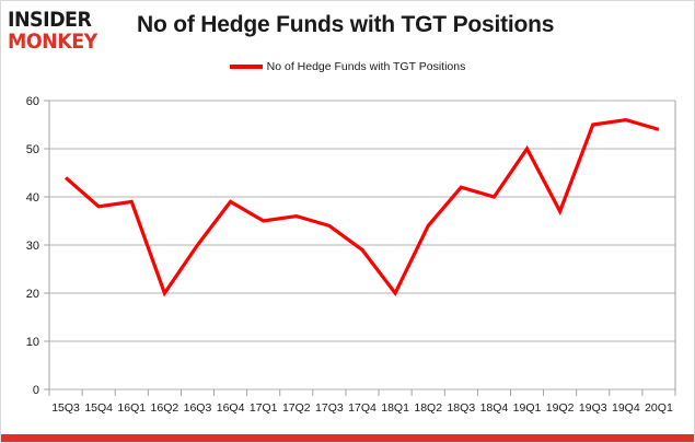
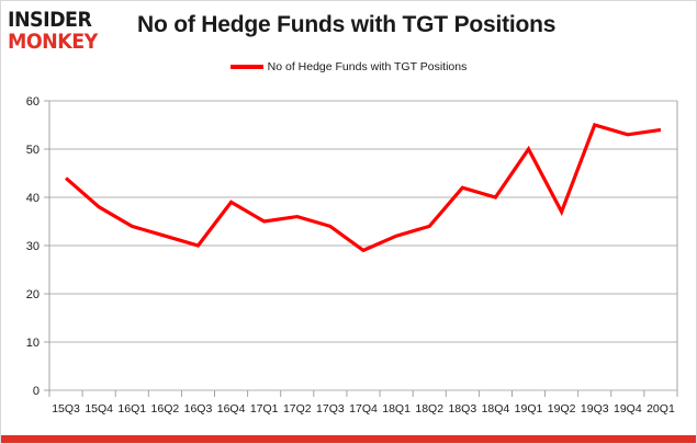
16Q1: 39 -> 34
16Q2: 20 -> 32
18Q1: 20 -> 32
19Q4: 56 -> 53
